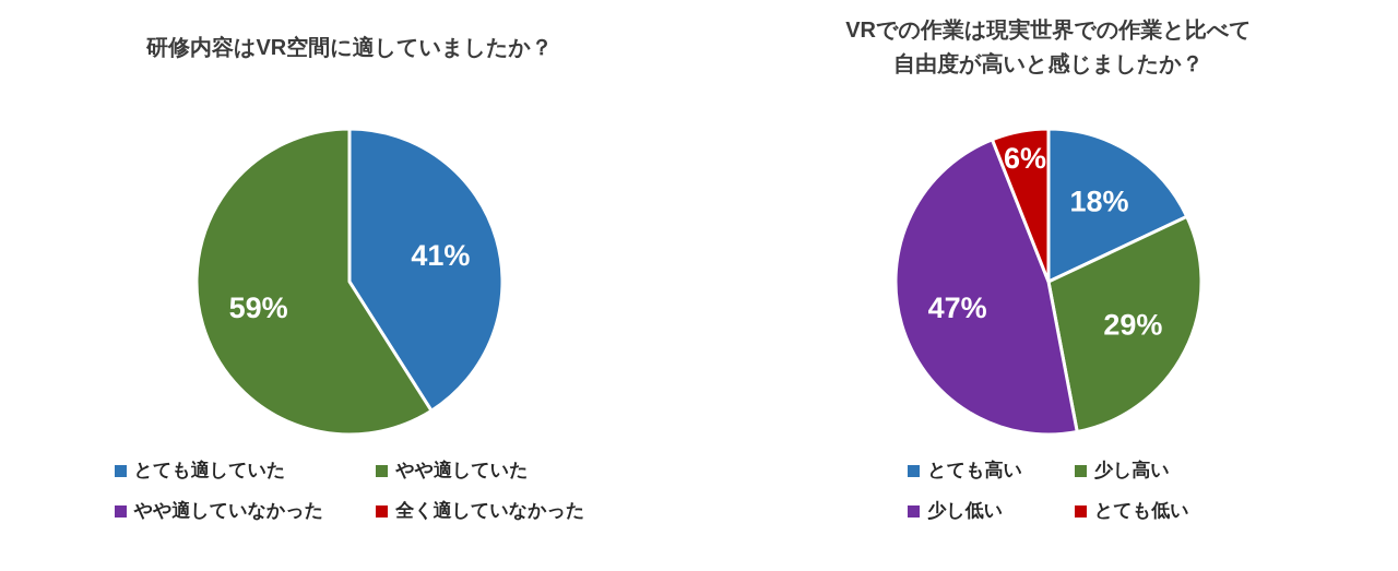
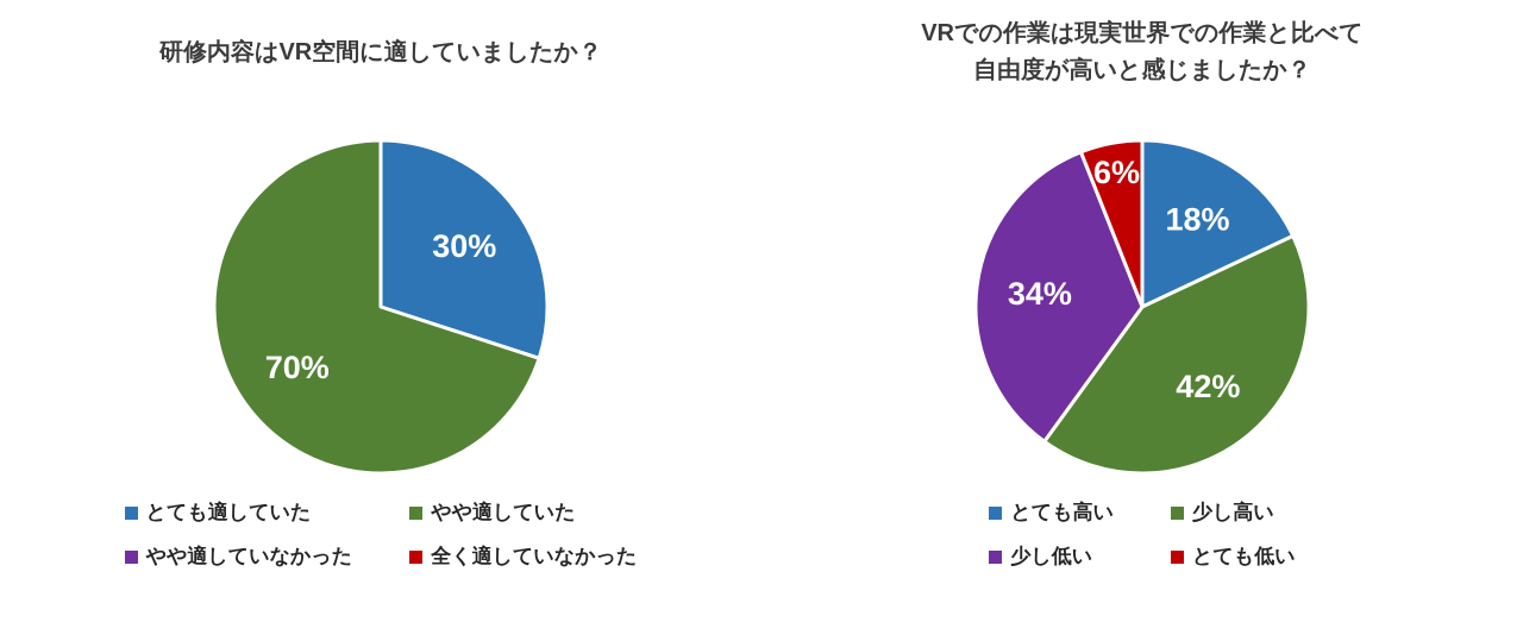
研修内容はVR空間に適していましたか？/とても適していた: 41% -> 30%
研修内容はVR空間に適していましたか？/やや適していた: 59% -> 70%
VRでの作業は現実世界での作業と比べて 自由度が高いと感じましたか？/少し高い: 29% -> 42%
VRでの作業は現実世界での作業と比べて 自由度が高いと感じましたか？/少し低い: 47% -> 34%
